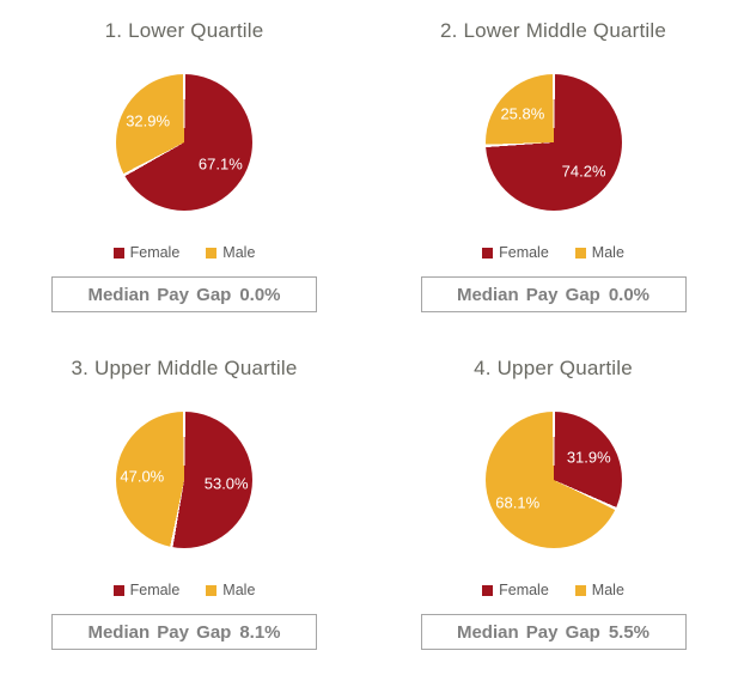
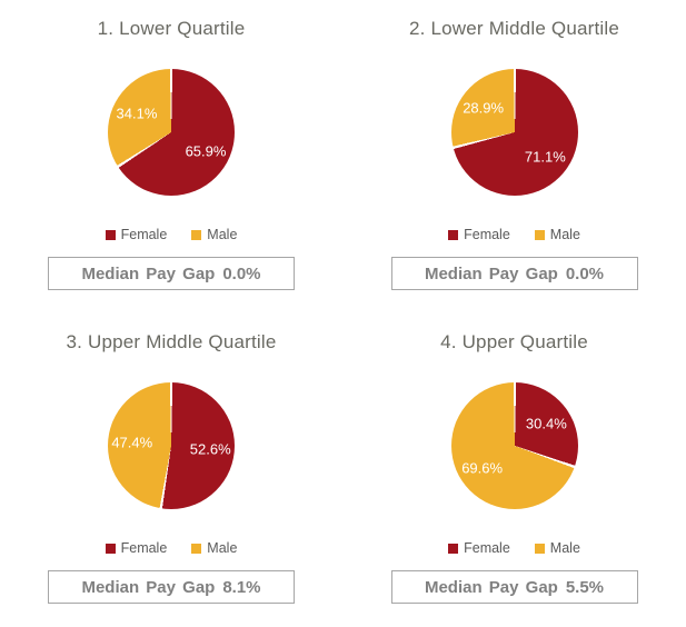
1. Lower Quartile/Female: 67.1% -> 65.9%
1. Lower Quartile/Male: 32.9% -> 34.1%
2. Lower Middle Quartile/Female: 74.2% -> 71.1%
2. Lower Middle Quartile/Male: 25.8% -> 28.9%
3. Upper Middle Quartile/Female: 53.0% -> 52.6%
3. Upper Middle Quartile/Male: 47.0% -> 47.4%
4. Upper Quartile/Female: 31.9% -> 30.4%
4. Upper Quartile/Male: 68.1% -> 69.6%
